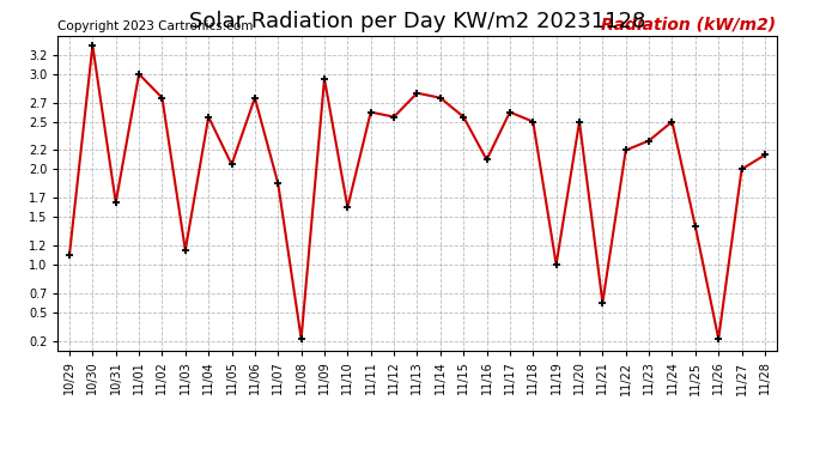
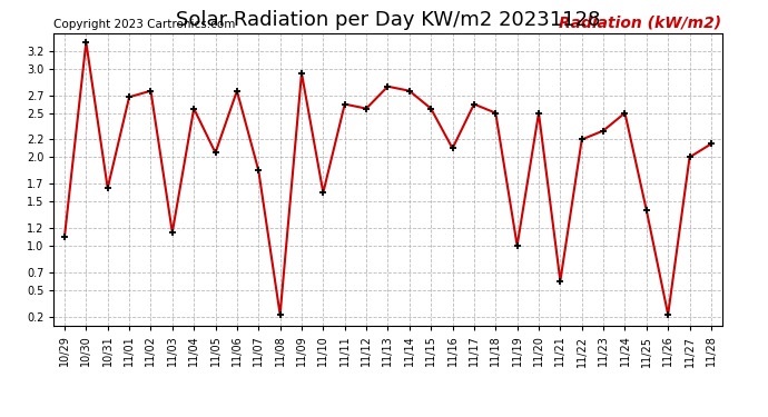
11/01: 3.00 -> 2.68
